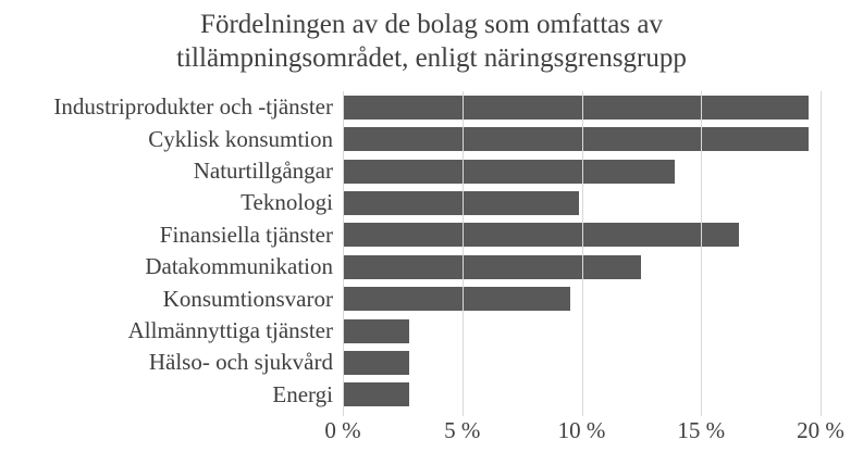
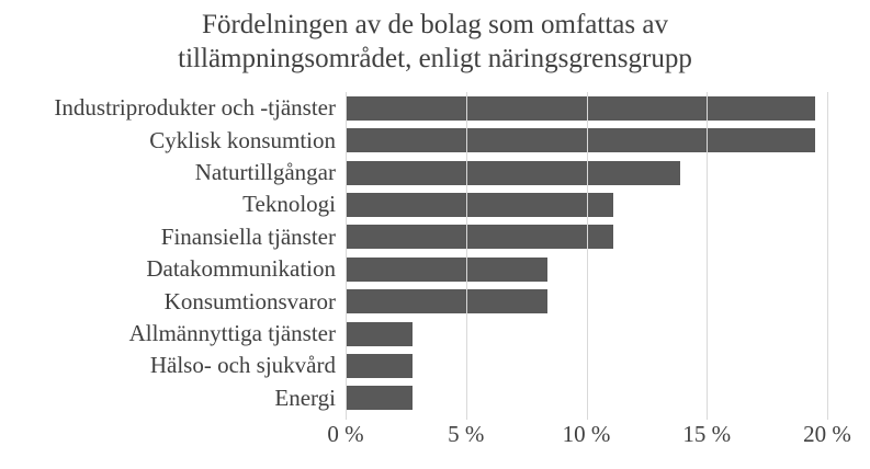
Teknologi: 9.9% -> 11.1%
Finansiella tjänster: 16.6% -> 11.1%
Datakommunikation: 12.5% -> 8.4%
Konsumtionsvaror: 9.5% -> 8.4%
